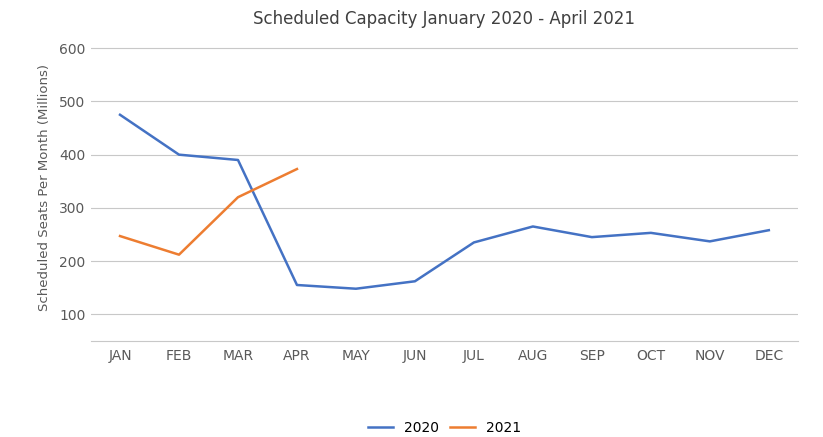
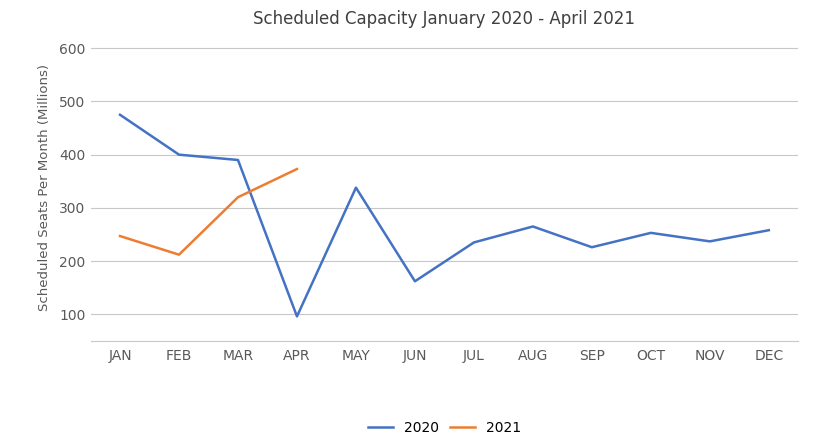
2020/APR: 155 -> 96
2020/MAY: 148 -> 338
2020/SEP: 245 -> 226
